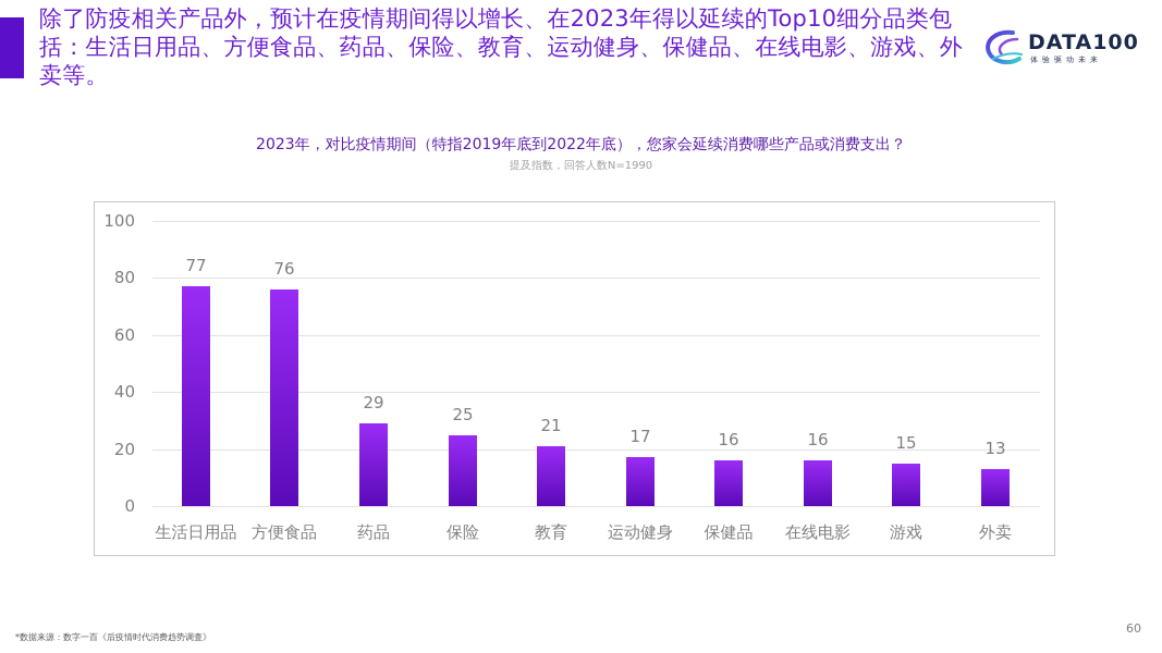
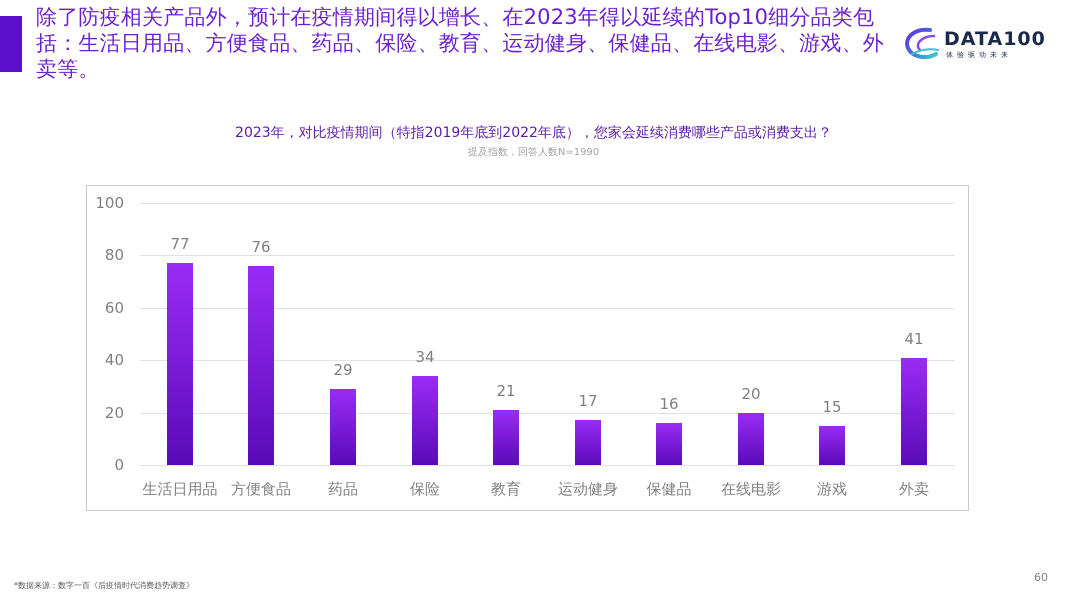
保险: 25 -> 34
在线电影: 16 -> 20
外卖: 13 -> 41
